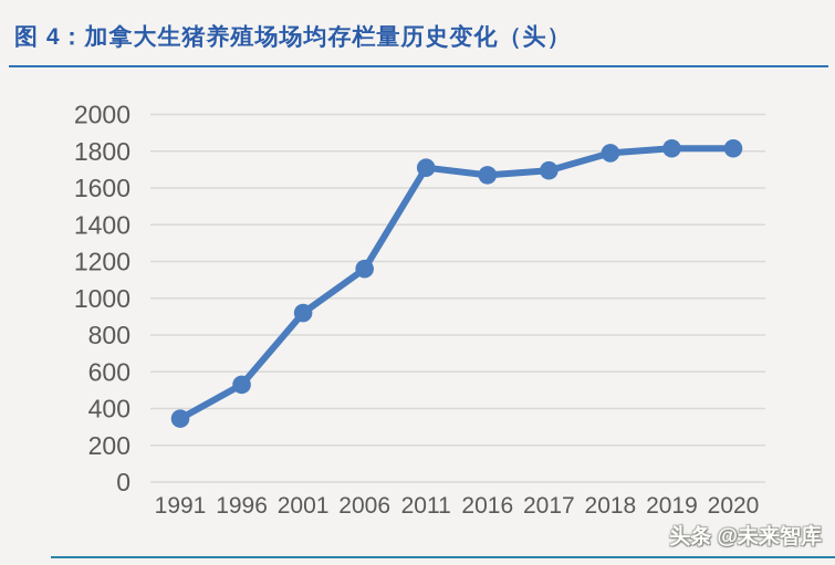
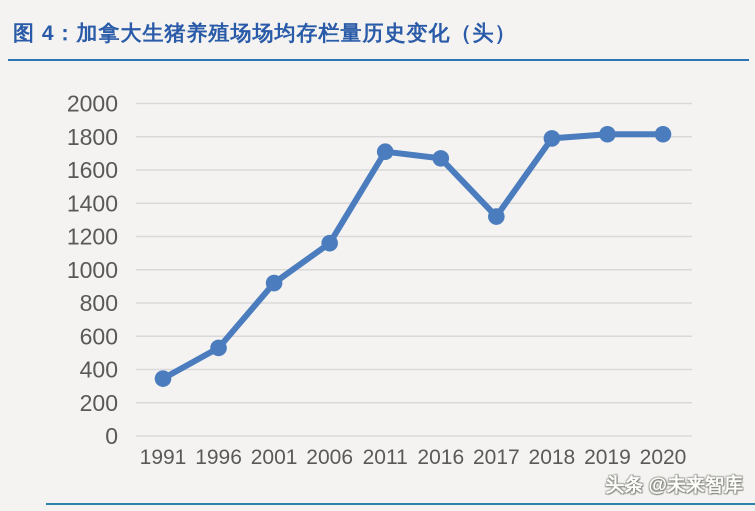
2017: 1700 -> 1320
